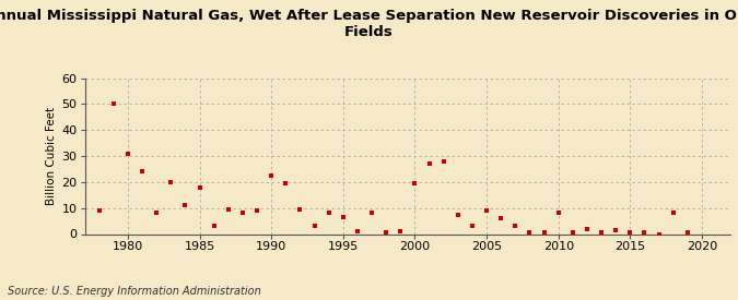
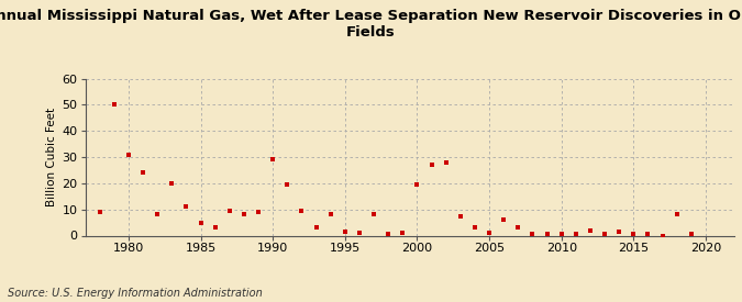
1985: 18.0 -> 5.0
1990: 22.5 -> 29.0
1995: 6.5 -> 1.5
2005: 9.0 -> 1.0
2010: 8.0 -> 0.5
